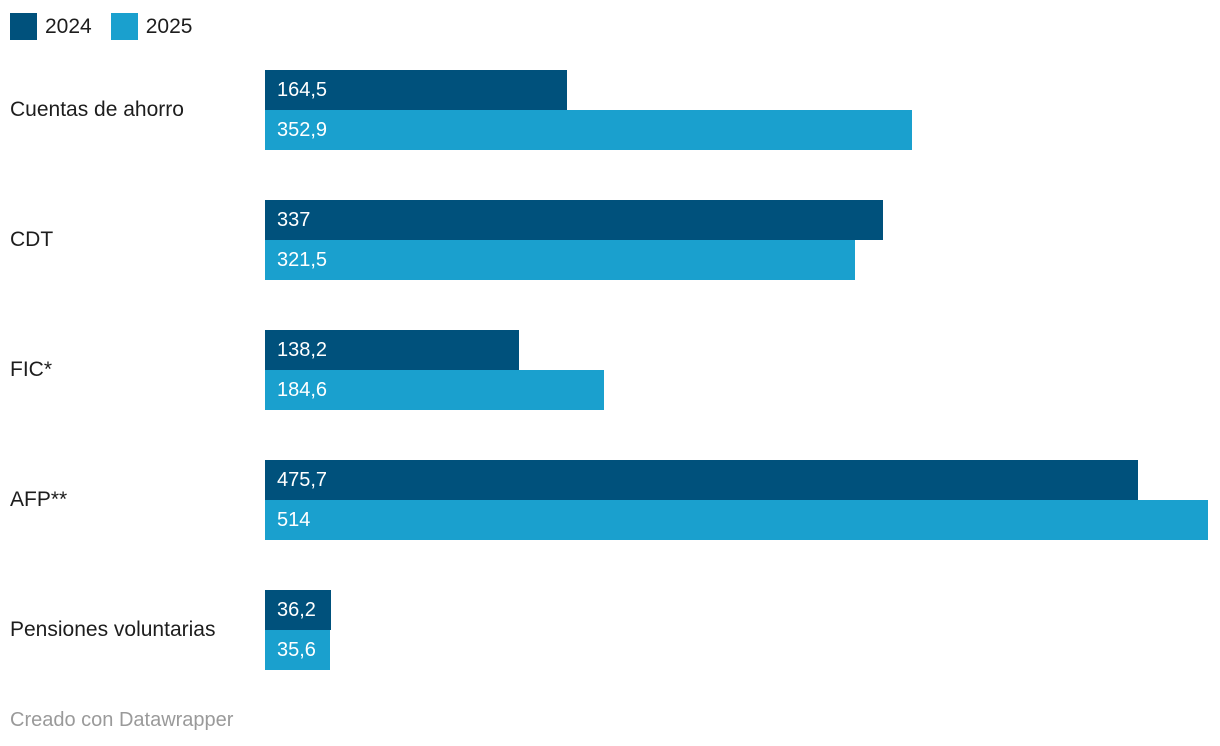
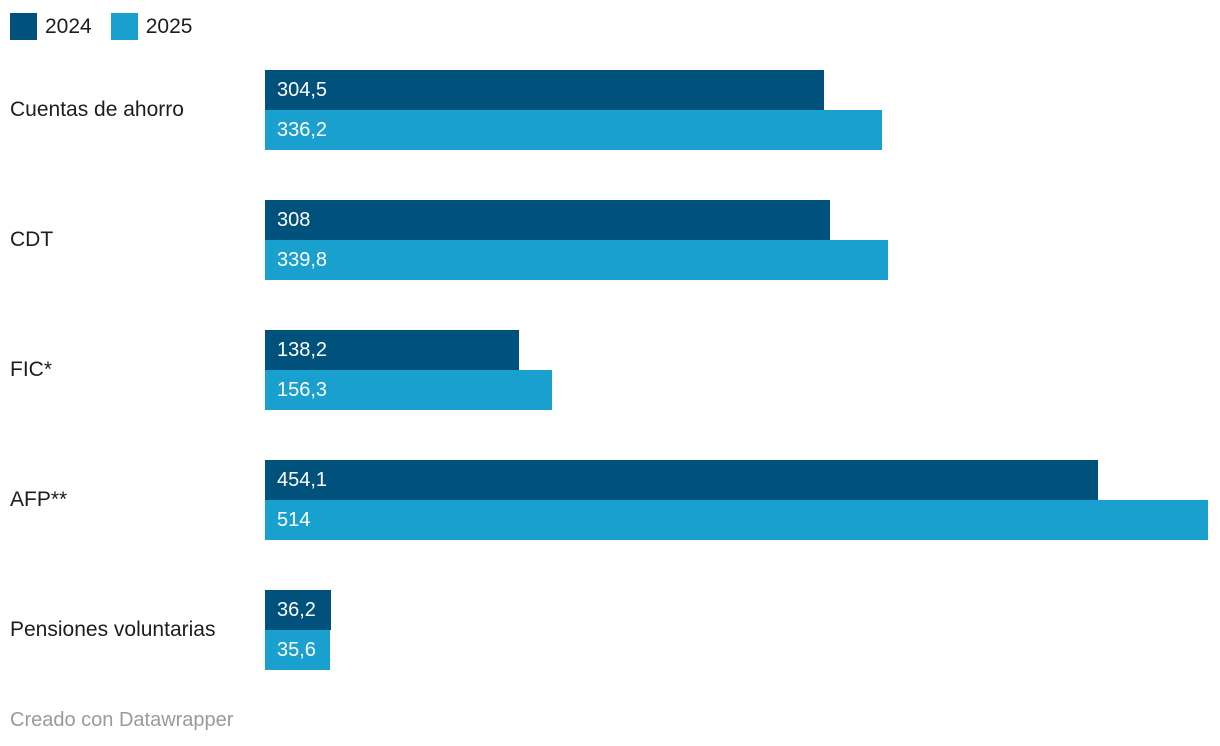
2024/Cuentas de ahorro: 164,5 -> 304,5
2025/Cuentas de ahorro: 352,9 -> 336,2
2024/CDT: 337 -> 308
2025/CDT: 321,5 -> 339,8
2025/FIC*: 184,6 -> 156,3
2024/AFP**: 475,7 -> 454,1
